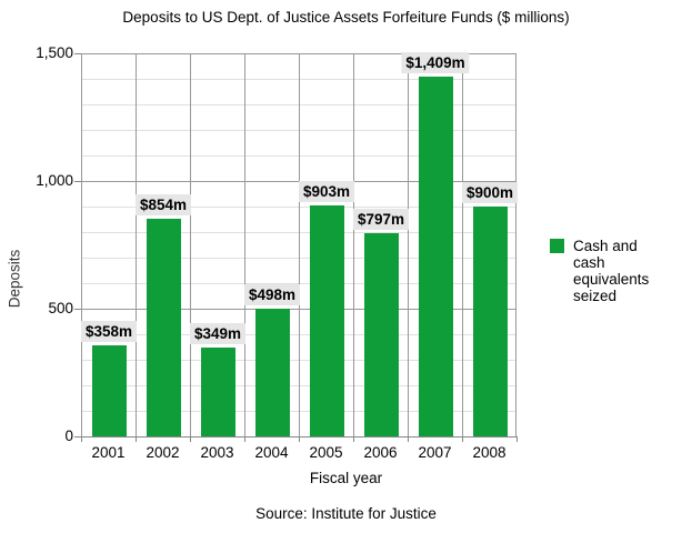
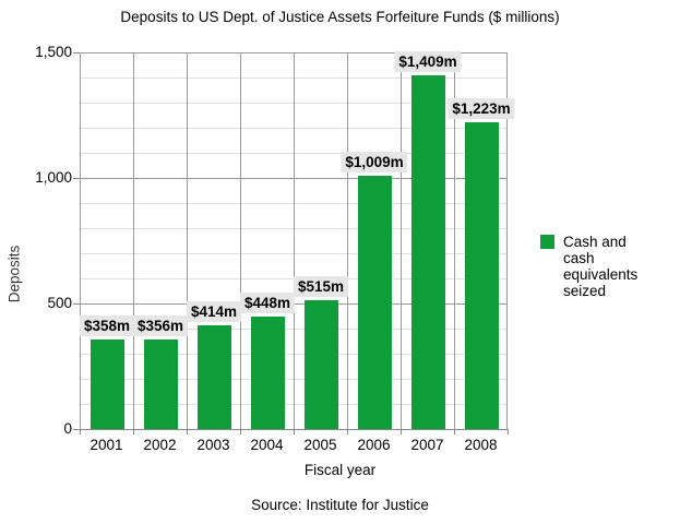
2002: $854m -> $356m
2003: $349m -> $414m
2004: $498m -> $448m
2005: $903m -> $515m
2006: $797m -> $1,009m
2008: $900m -> $1,223m
